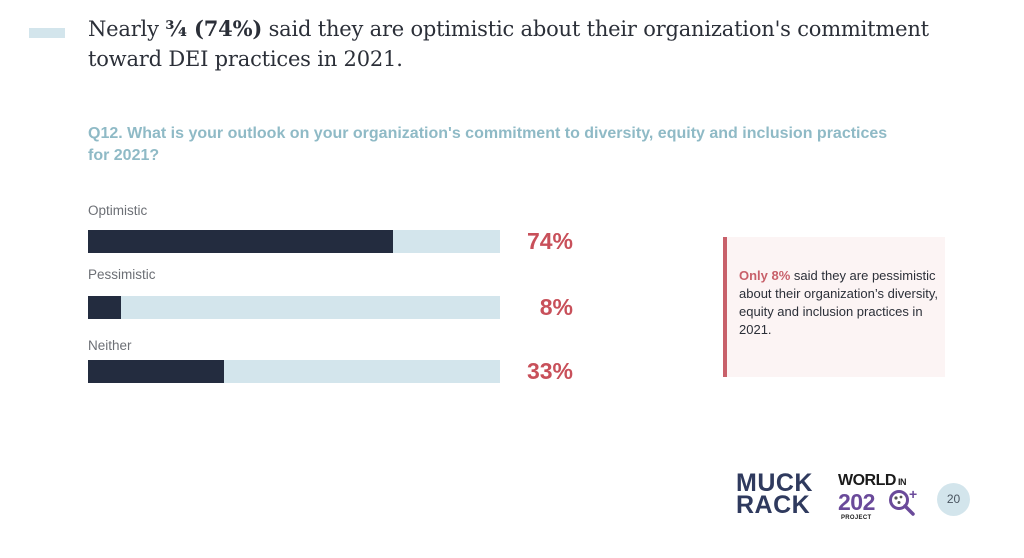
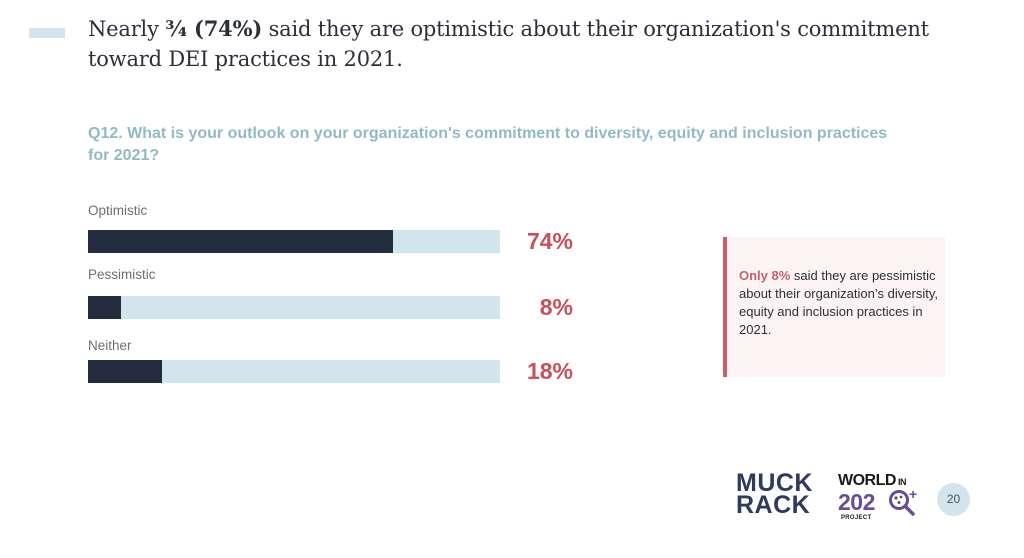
Neither: 33% -> 18%
